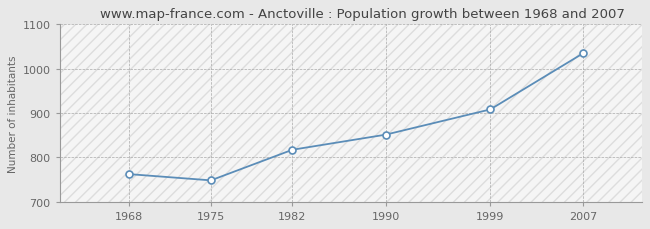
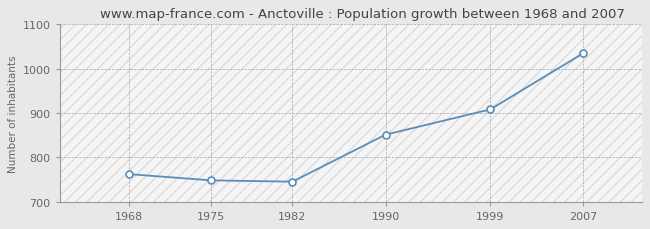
1982: 817 -> 745
